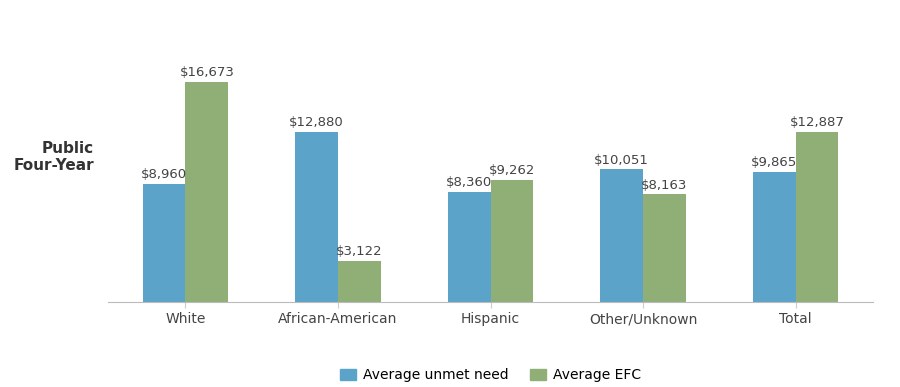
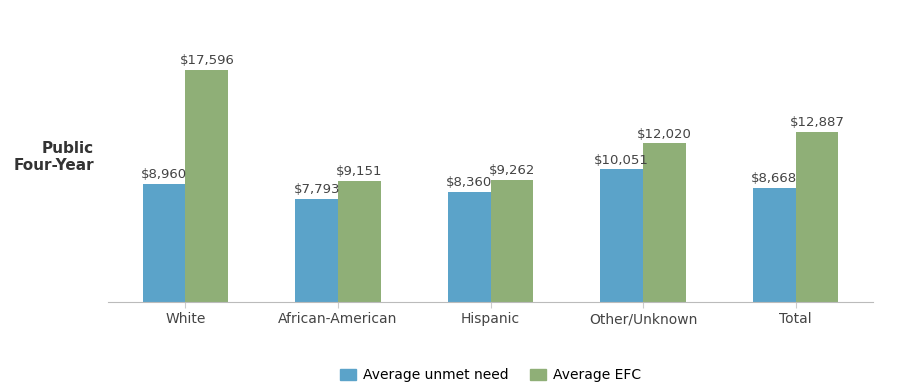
Average EFC/White: $16,673 -> $17,596
Average unmet need/African-American: $12,880 -> $7,793
Average EFC/African-American: $3,122 -> $9,151
Average EFC/Other/Unknown: $8,163 -> $12,020
Average unmet need/Total: $9,865 -> $8,668
